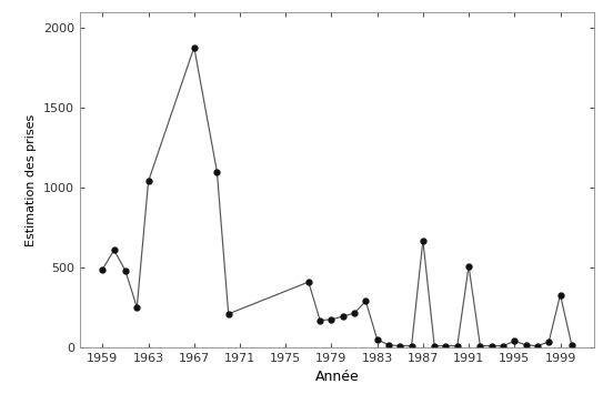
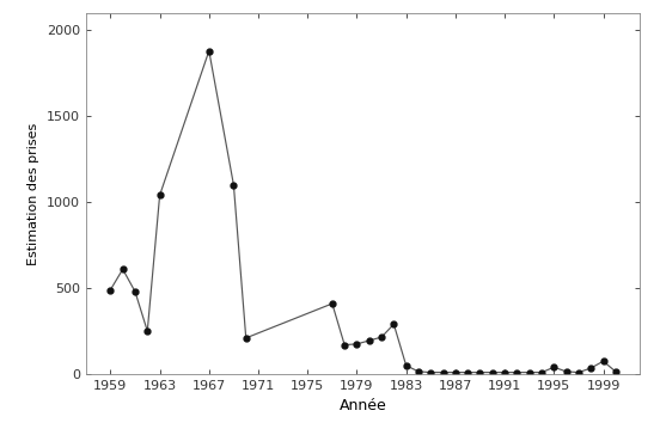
1987: 670 -> 10
1991: 510 -> 10
1999: 330 -> 80
